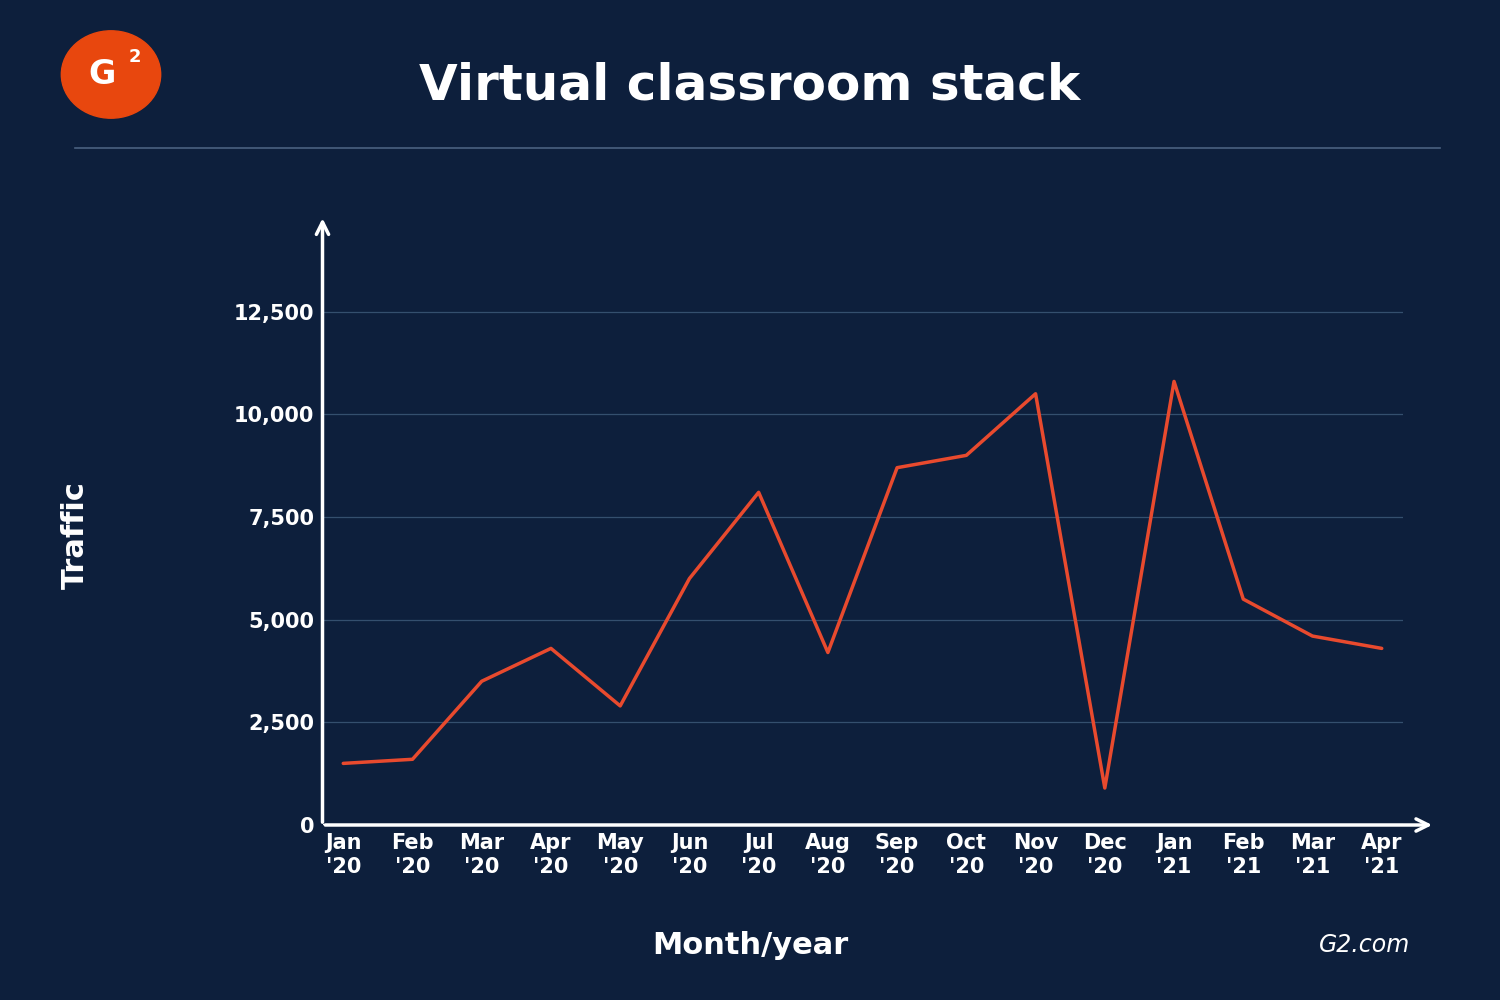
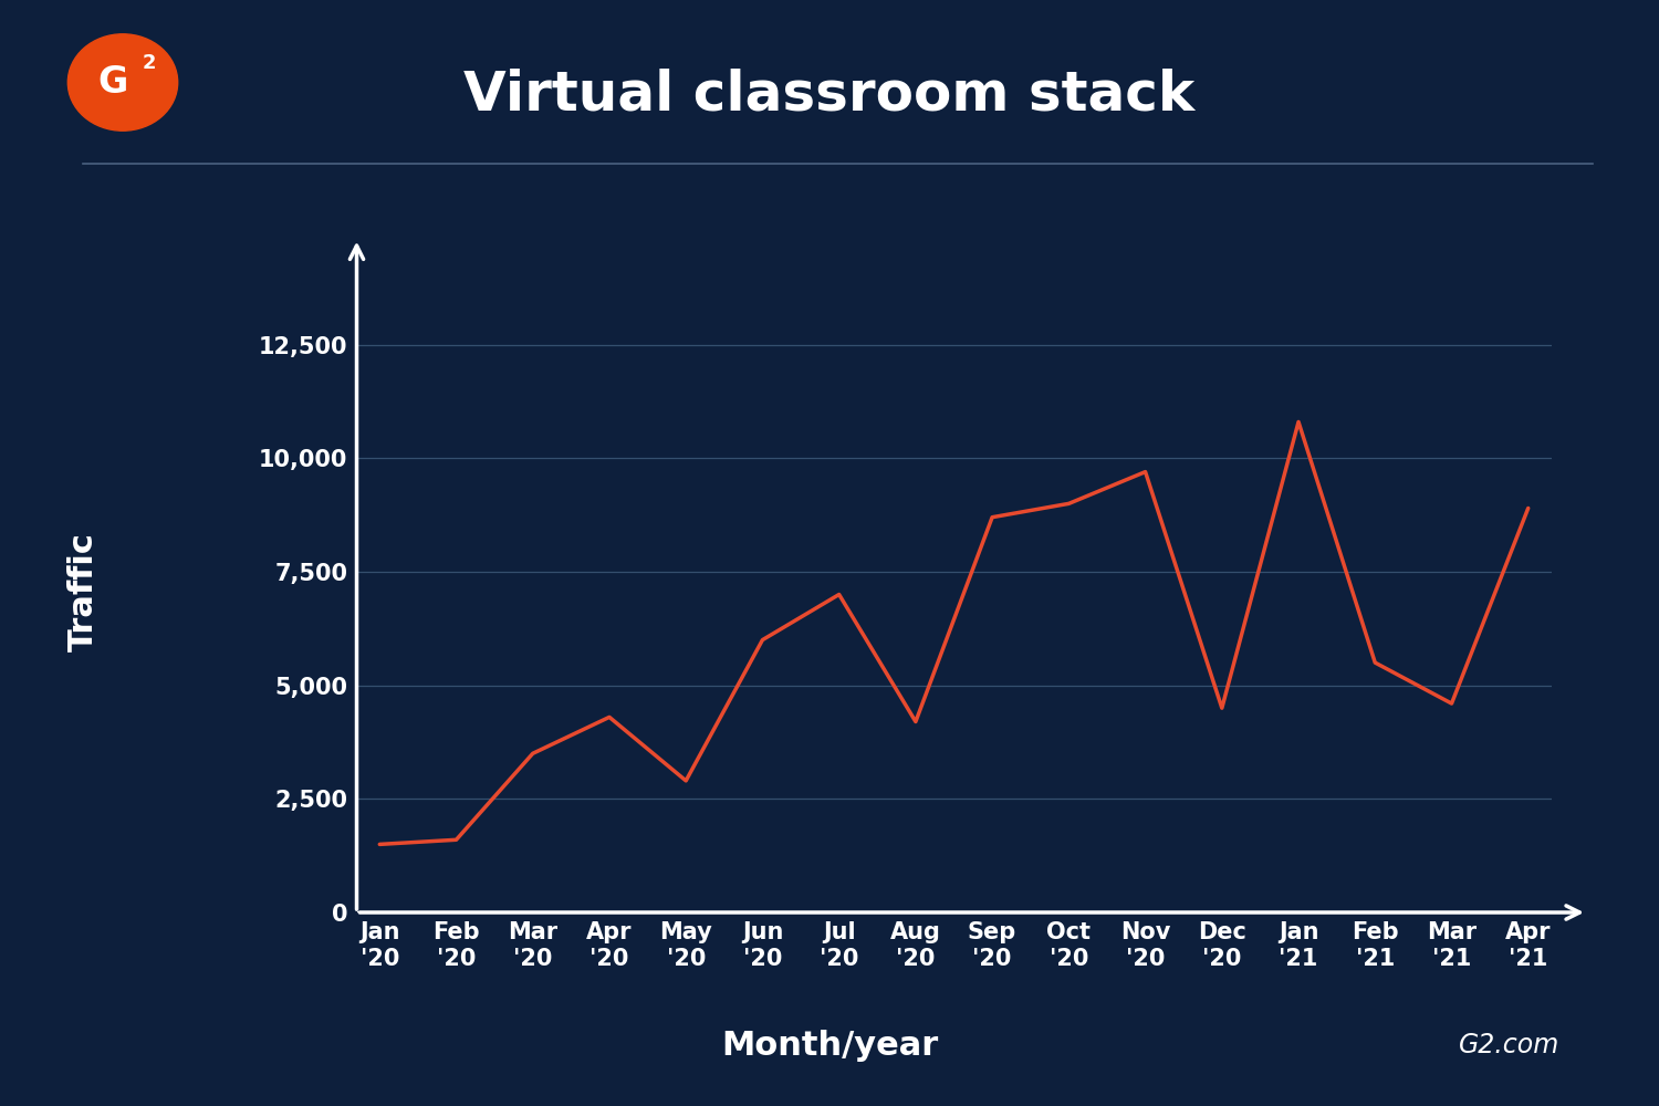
Jul '20: 8,100 -> 7,000
Nov '20: 10,500 -> 9,700
Dec '20: 900 -> 4,500
Apr '21: 4,300 -> 8,900
